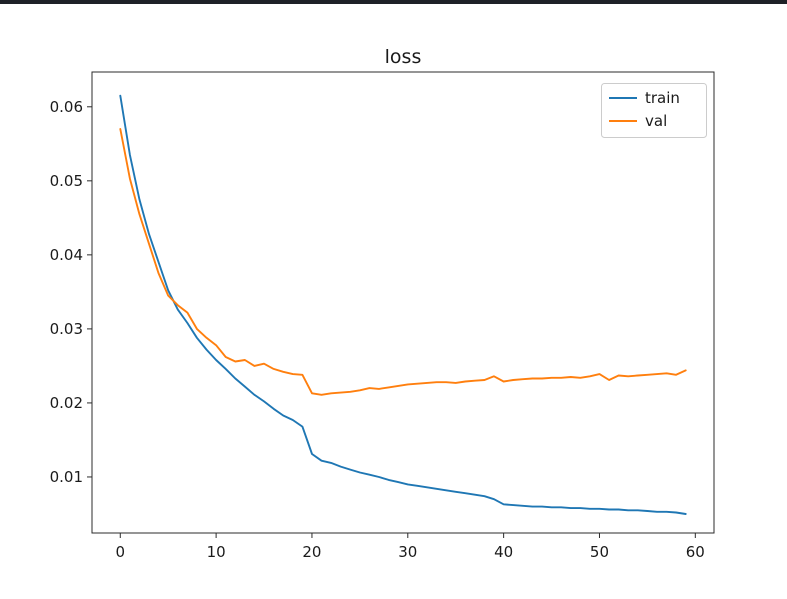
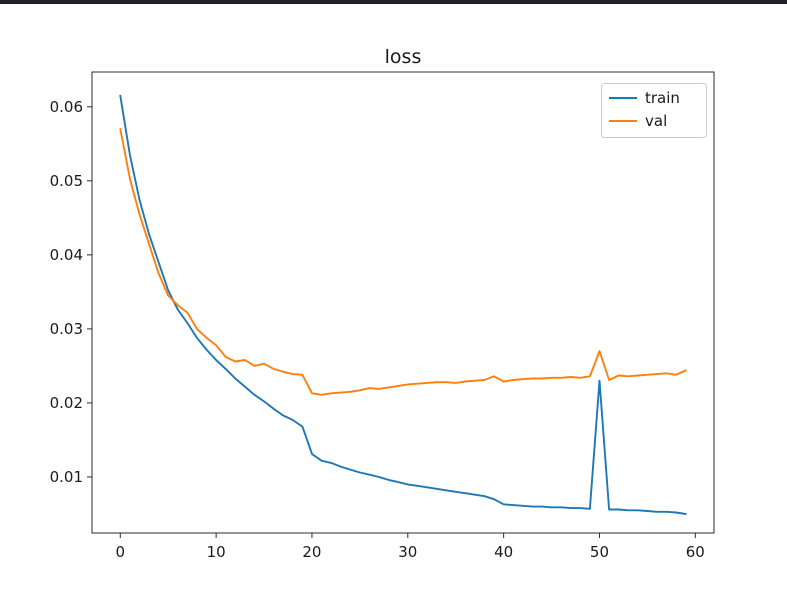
train/50: 0.006 -> 0.023
val/50: 0.024 -> 0.027
